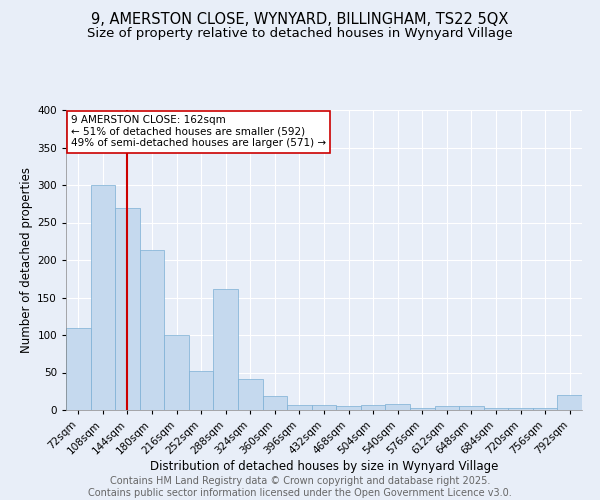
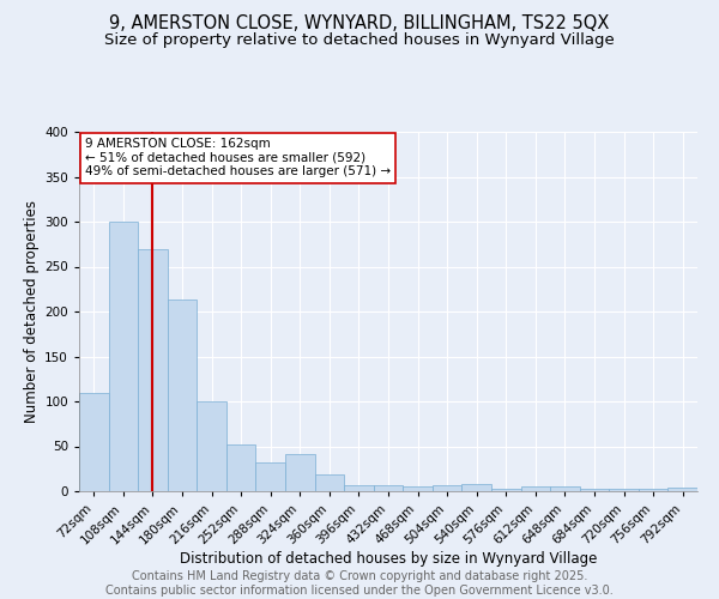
288sqm: 162 -> 32
792sqm: 20 -> 4
